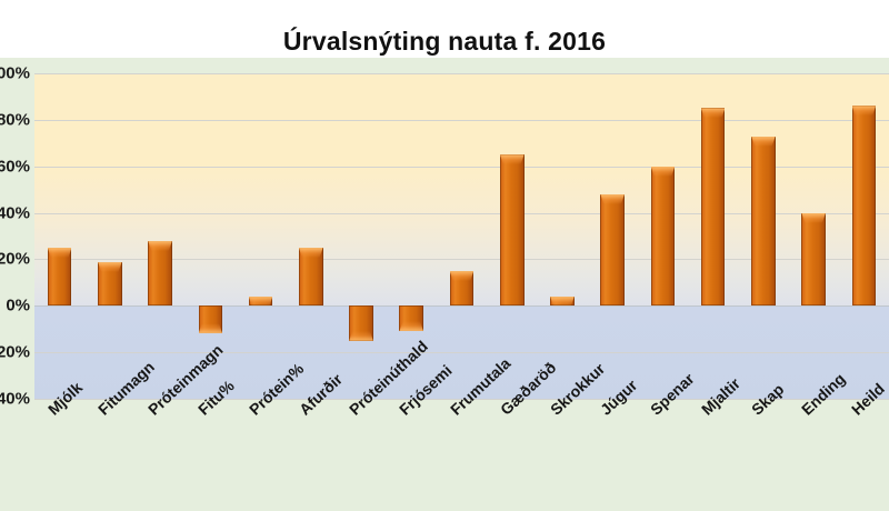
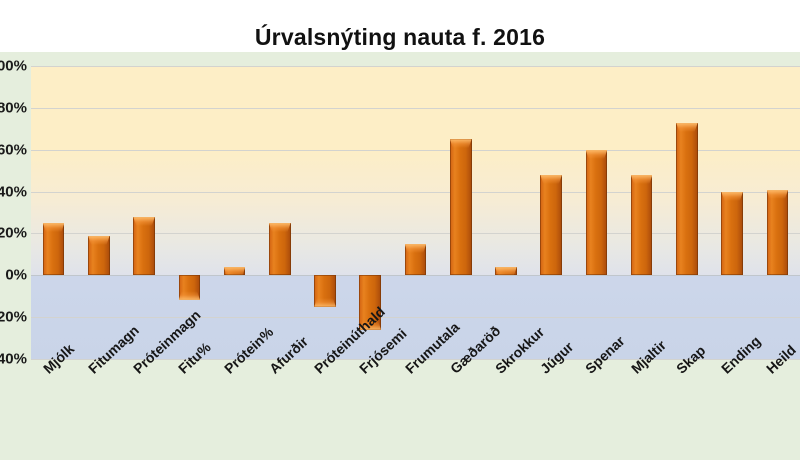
Frjósemi: -11% -> -26%
Mjaltir: 85% -> 48%
Heild: 86% -> 41%
